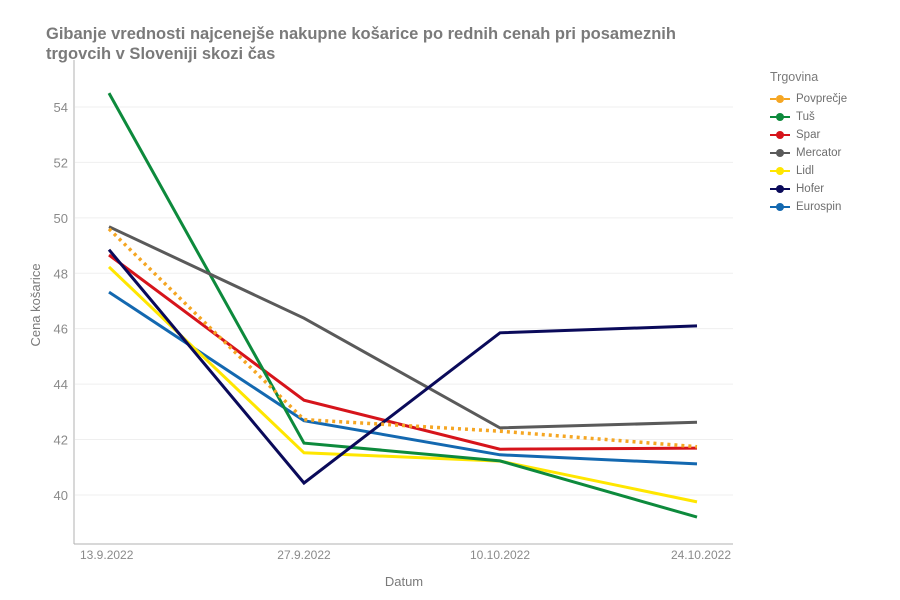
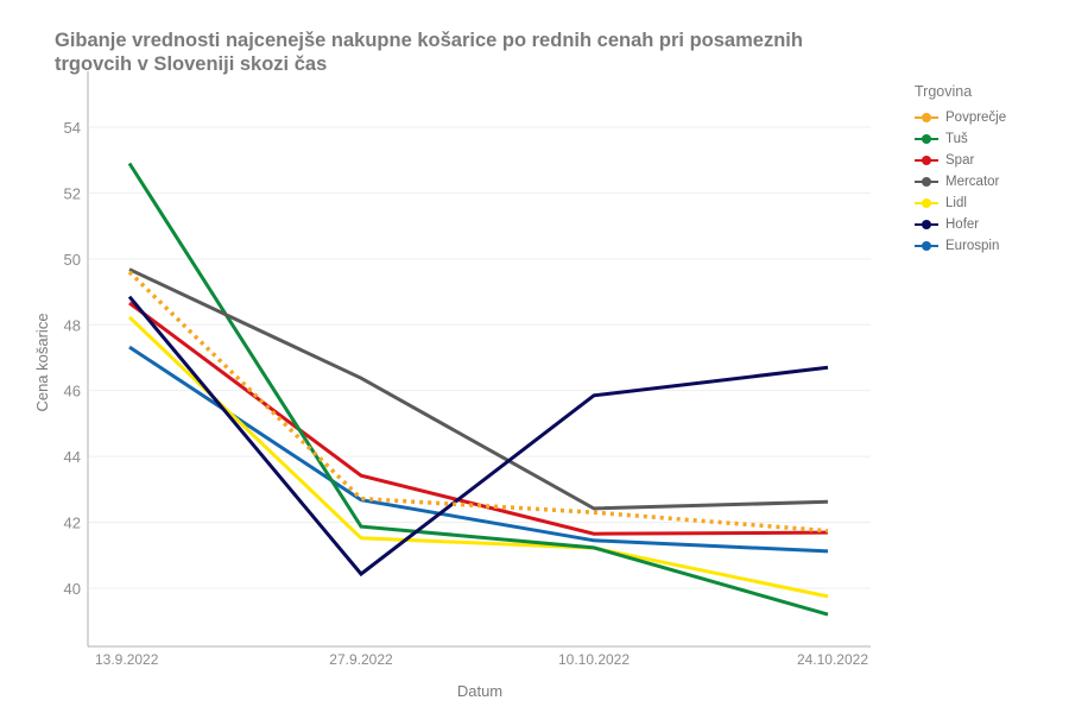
Tuš/13.9.2022: 54.5 -> 52.9
Hofer/24.10.2022: 46.1 -> 46.7
